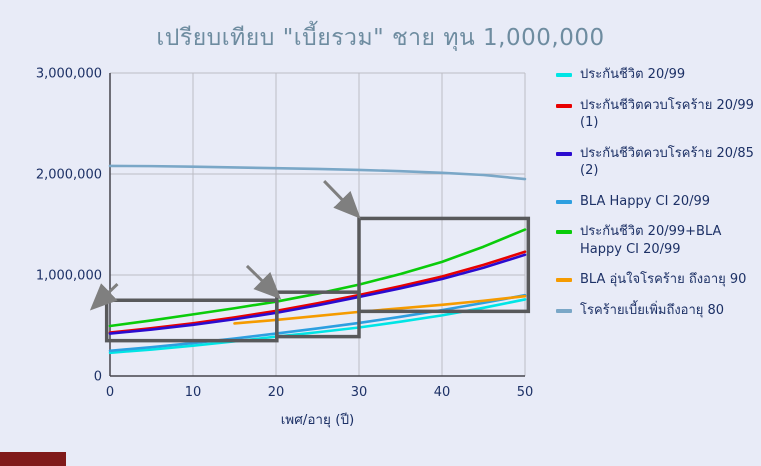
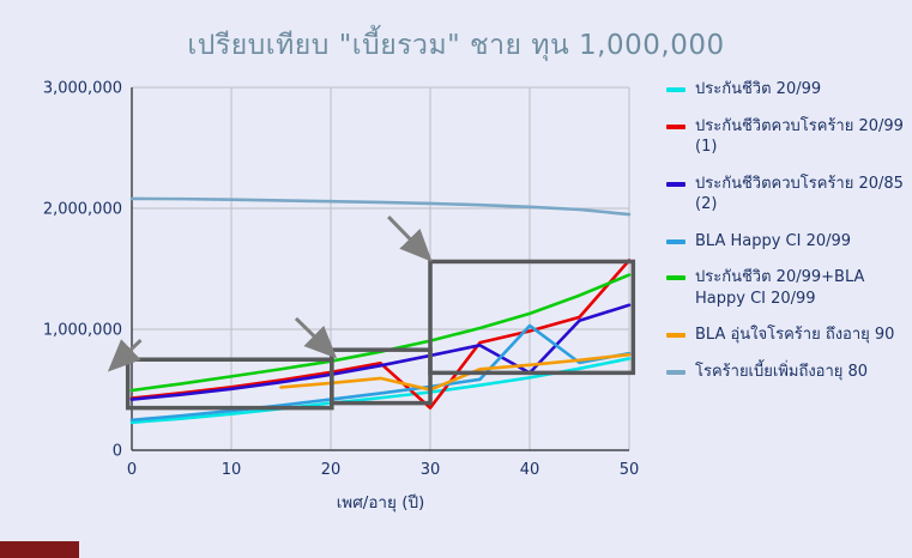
ประกันชีวิตควบโรคร้าย 20/99 (1)/30: 800000 -> 350000
BLA อุ่นใจโรคร้าย ถึงอายุ 90/30: 640000 -> 500000
ประกันชีวิตควบโรคร้าย 20/85 (2)/40: 960000 -> 640000
BLA Happy CI 20/99/40: 650000 -> 1030000
ประกันชีวิตควบโรคร้าย 20/99 (1)/50: 1230000 -> 1570000
